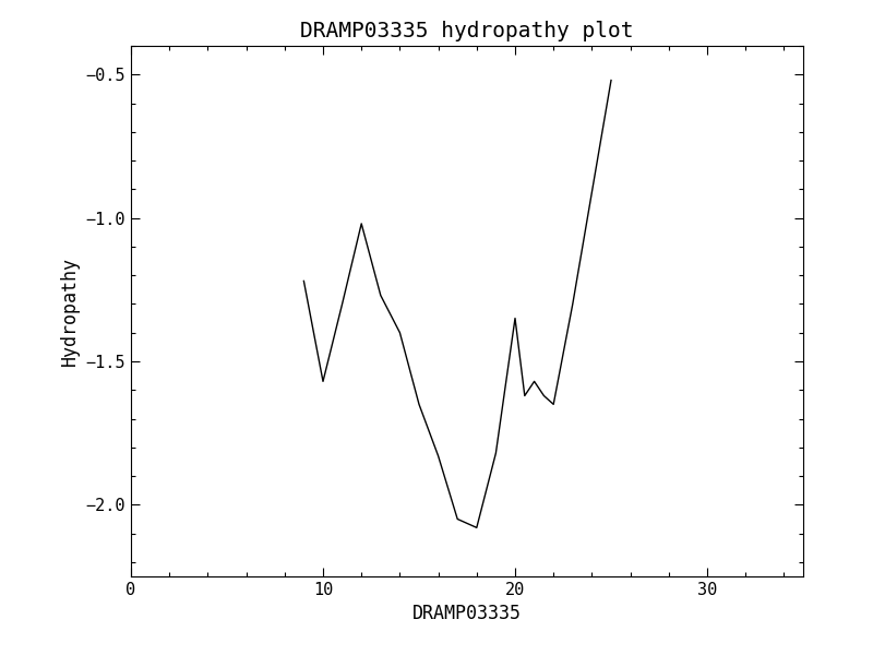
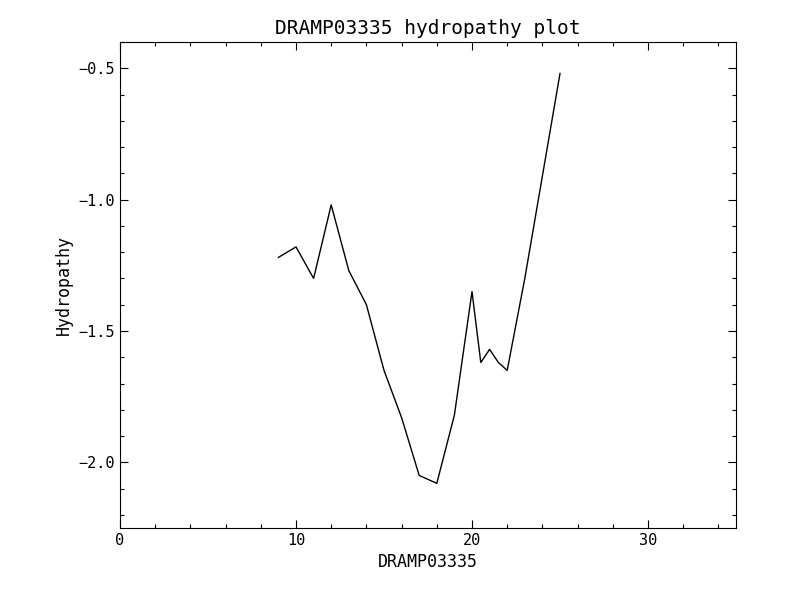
10: -1.57 -> -1.18
